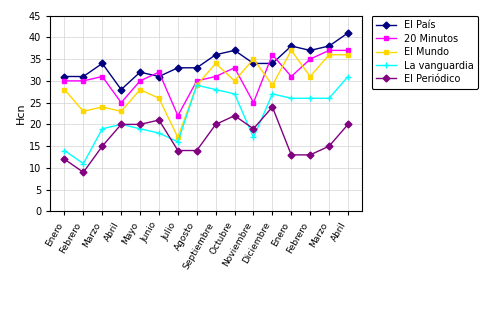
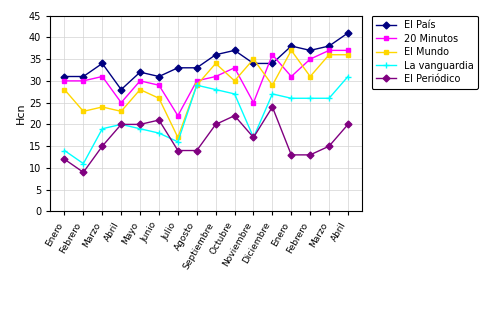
20 Minutos/Junio: 32 -> 29
El Periódico/Noviembre: 19 -> 17
